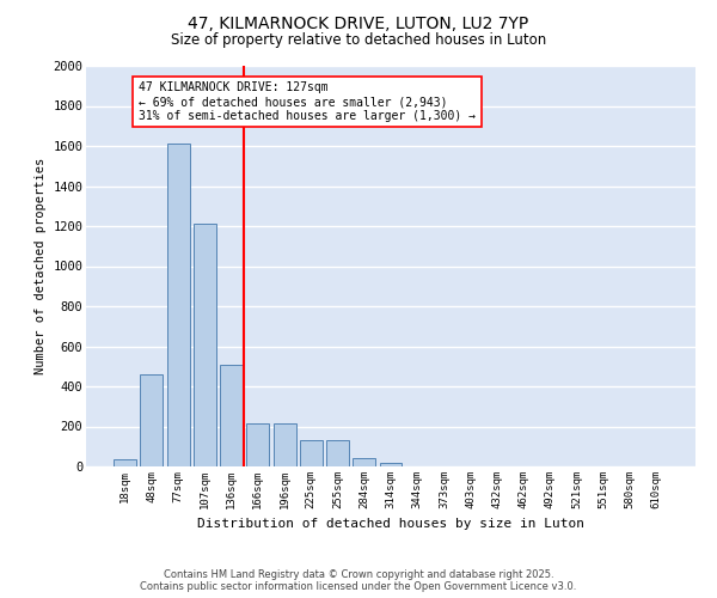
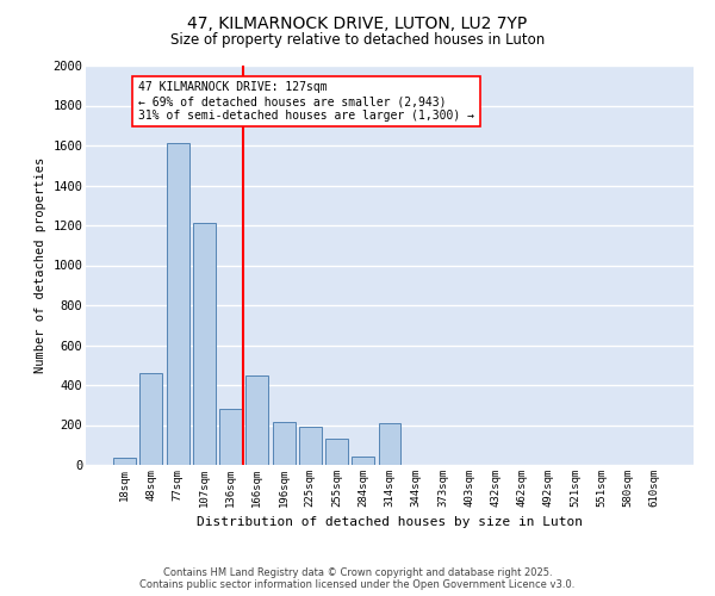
136sqm: 510 -> 280
166sqm: 220 -> 450
225sqm: 130 -> 190
314sqm: 20 -> 210
